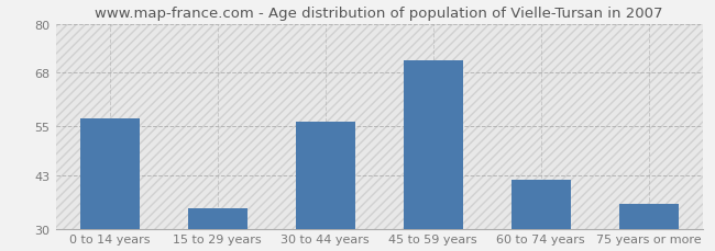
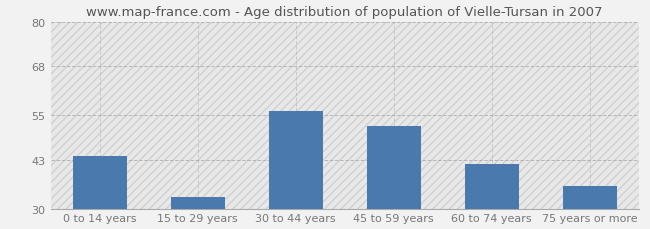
0 to 14 years: 57 -> 44
15 to 29 years: 35 -> 33
45 to 59 years: 71 -> 52
